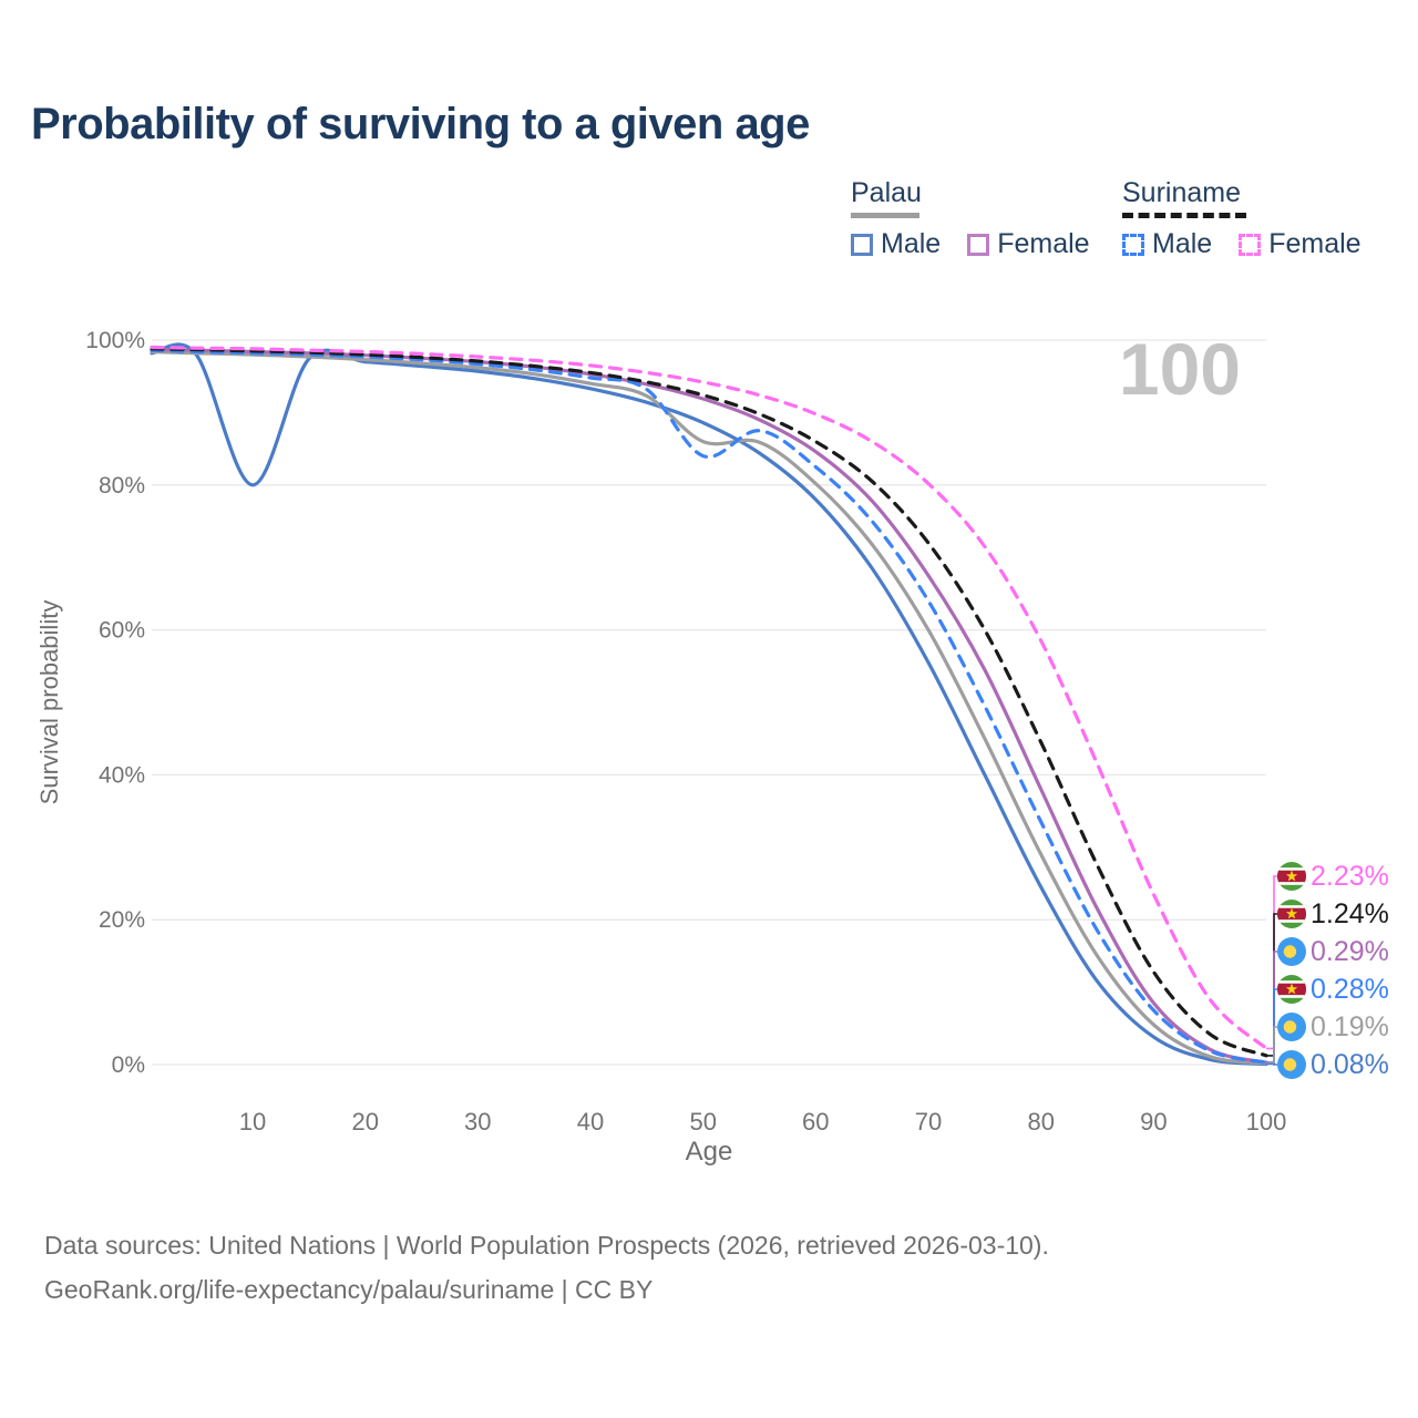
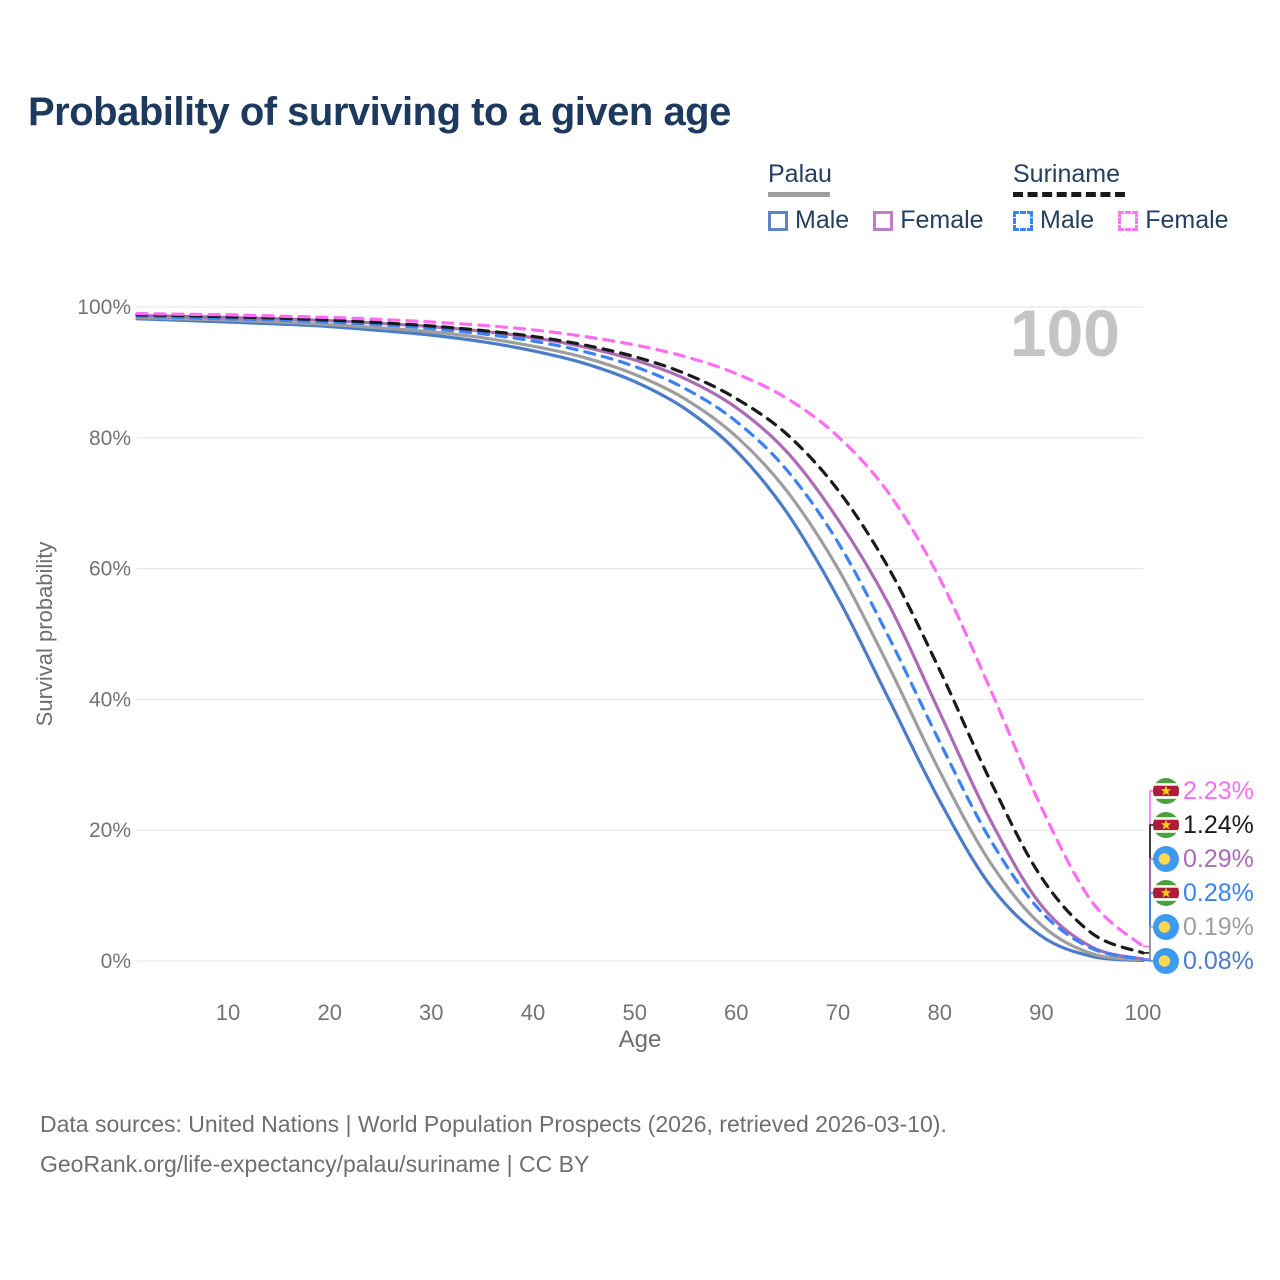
Palau Male/10: 80% -> 98%
Palau/50: 86% -> 90%
Suriname Male/50: 84% -> 91%
